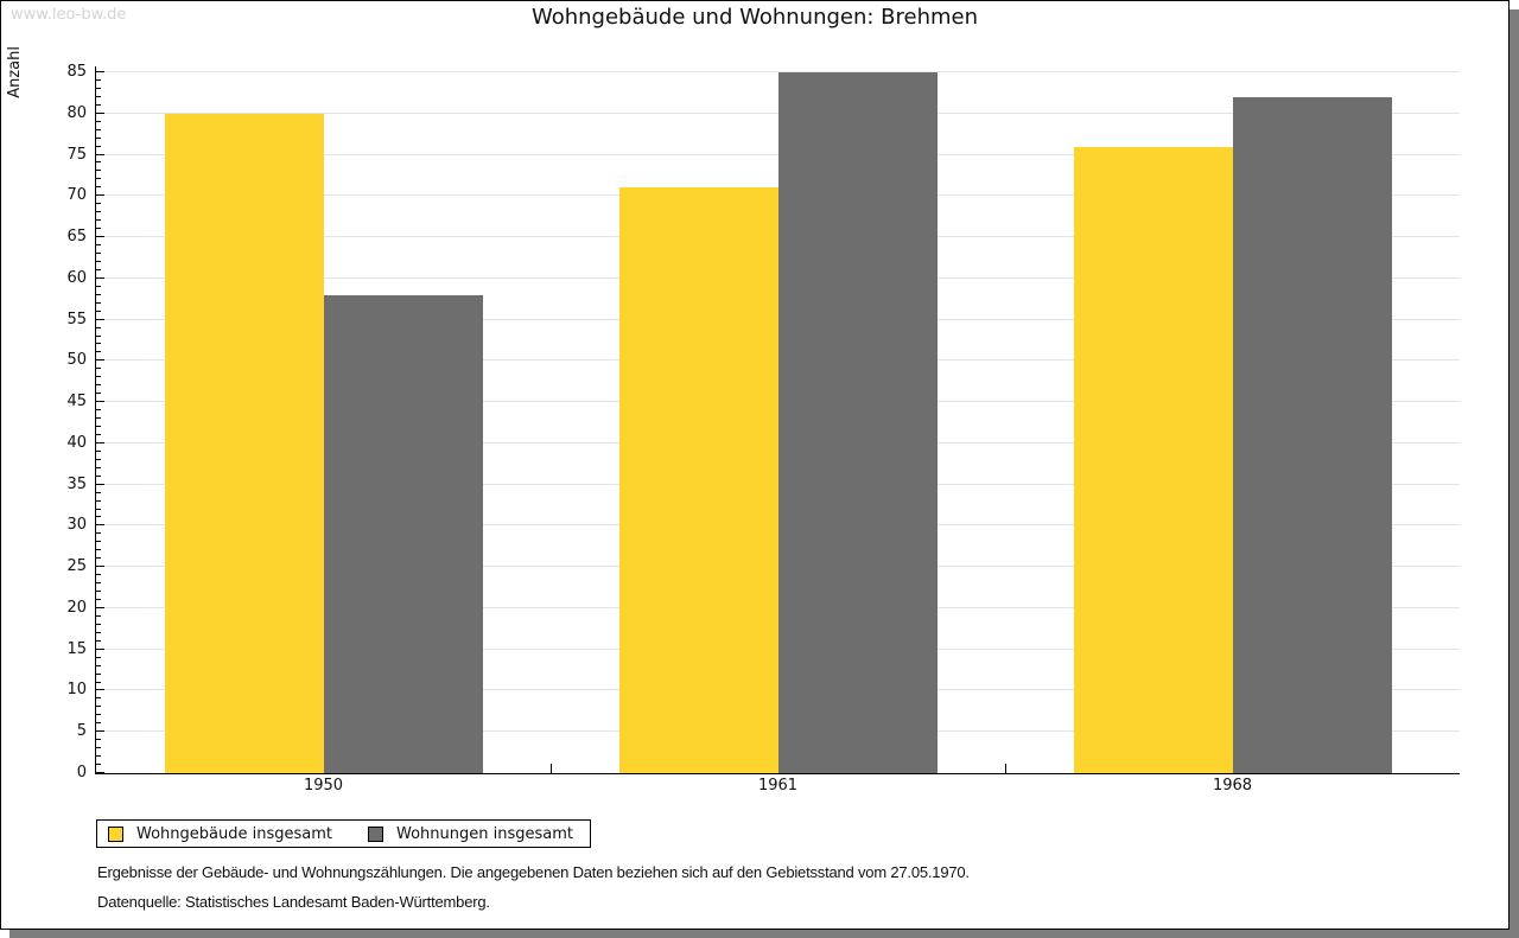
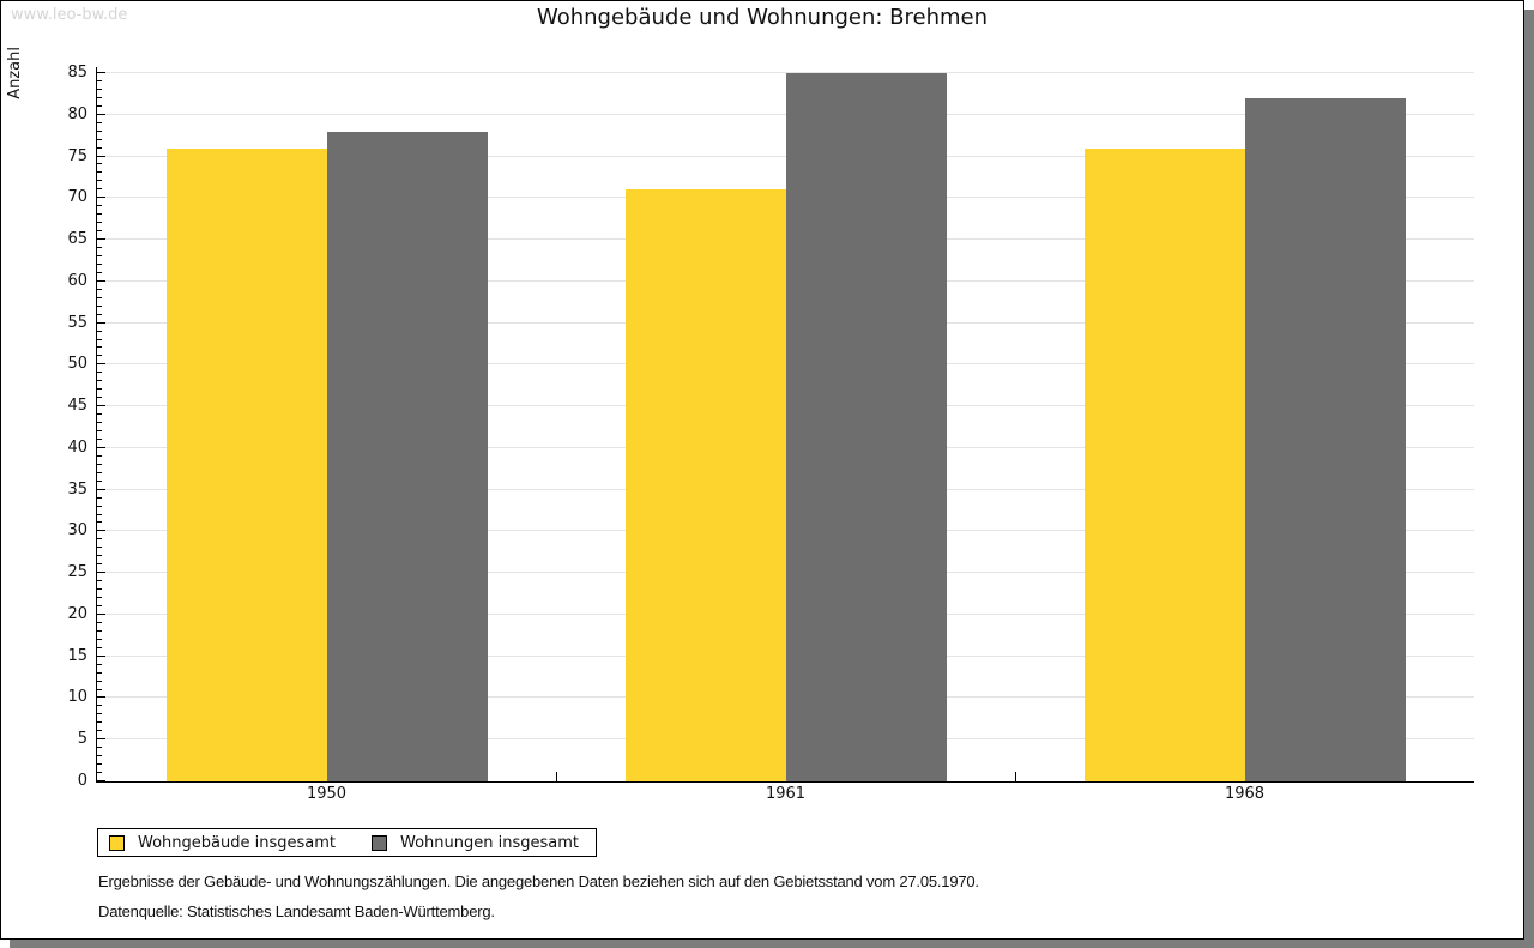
Wohngebäude insgesamt/1950: 80 -> 76
Wohnungen insgesamt/1950: 58 -> 78
